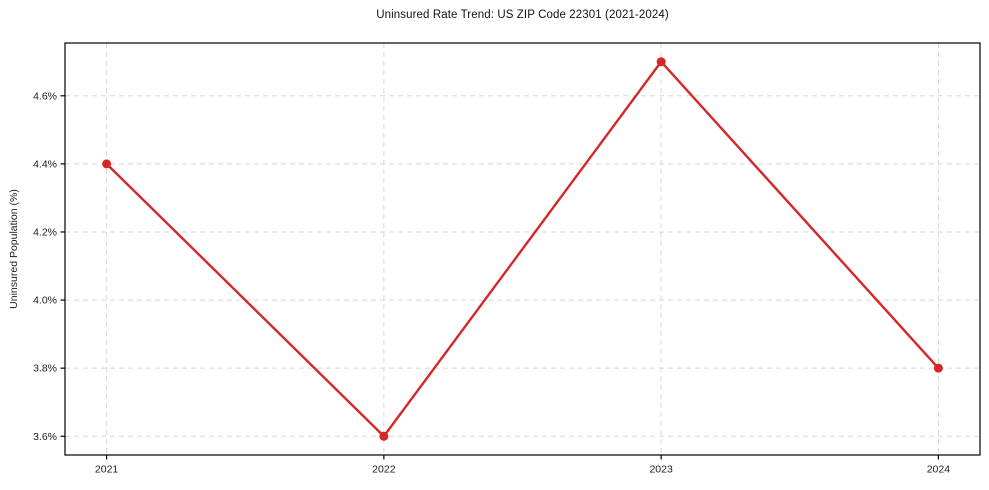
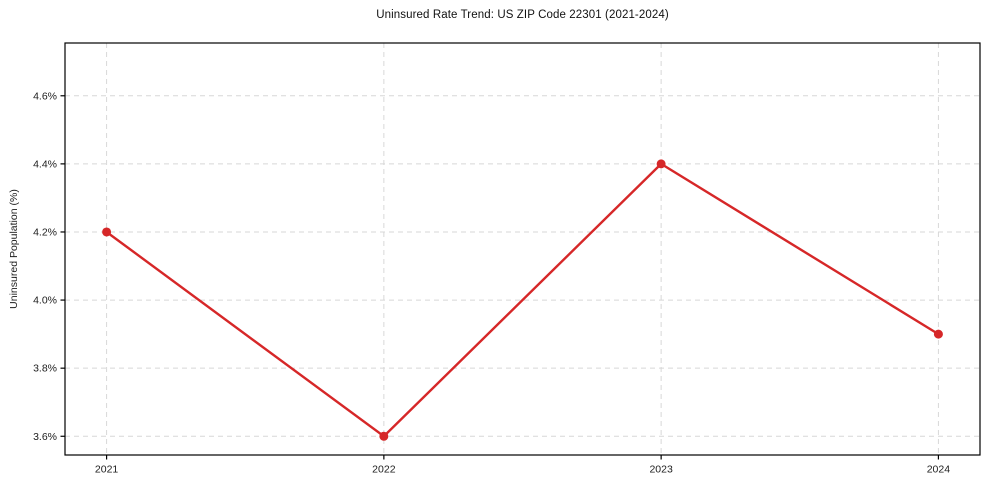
2021: 4.4% -> 4.2%
2023: 4.7% -> 4.4%
2024: 3.8% -> 3.9%
